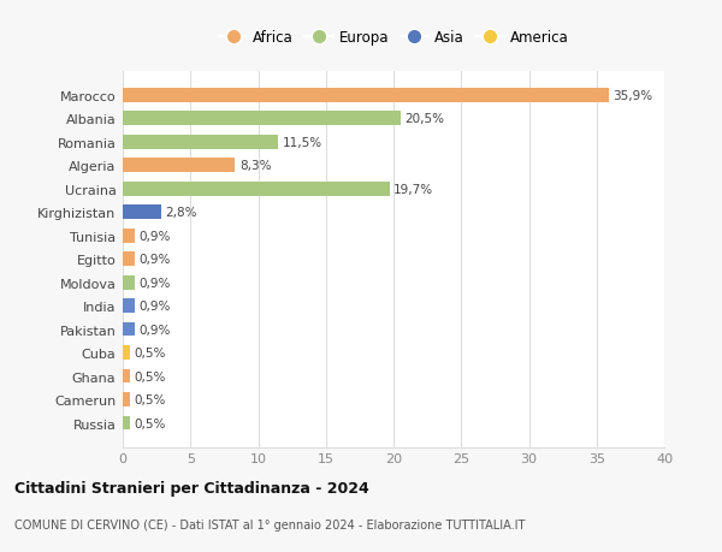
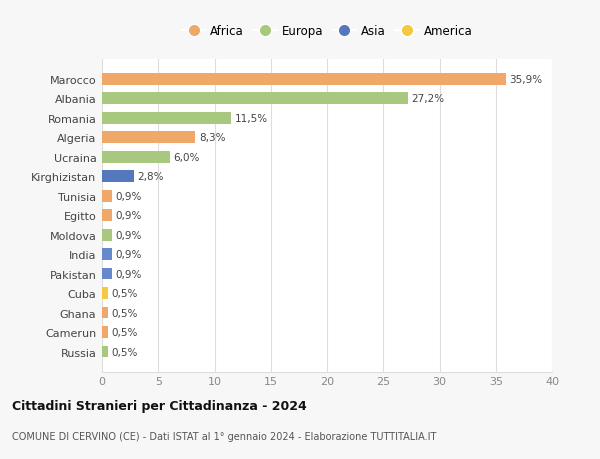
Albania: 20,5% -> 27,2%
Ucraina: 19,7% -> 6,0%
